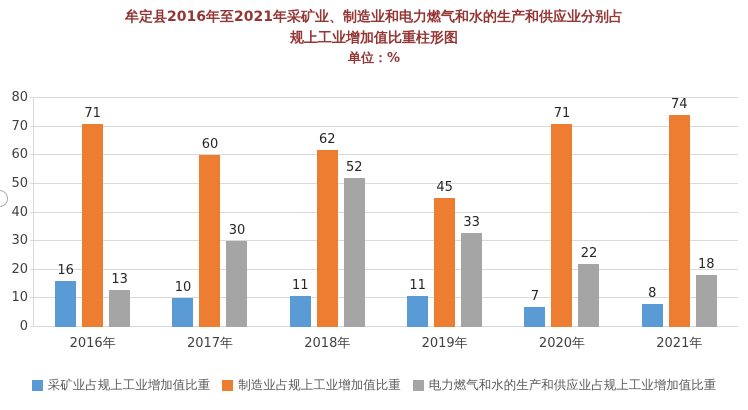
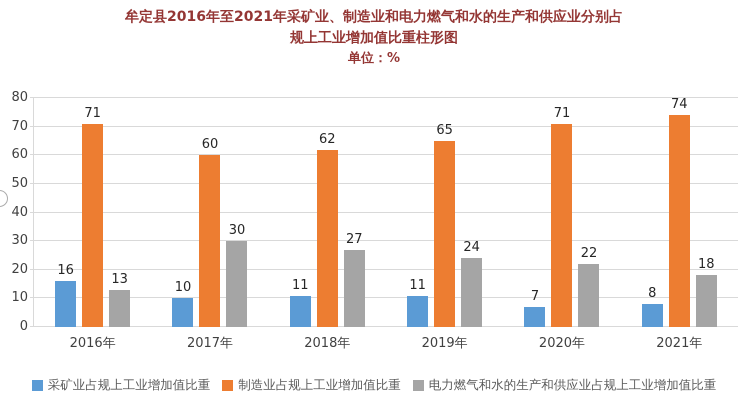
电力燃气和水的生产和供应业占规上工业增加值比重/2018年: 52 -> 27
制造业占规上工业增加值比重/2019年: 45 -> 65
电力燃气和水的生产和供应业占规上工业增加值比重/2019年: 33 -> 24
